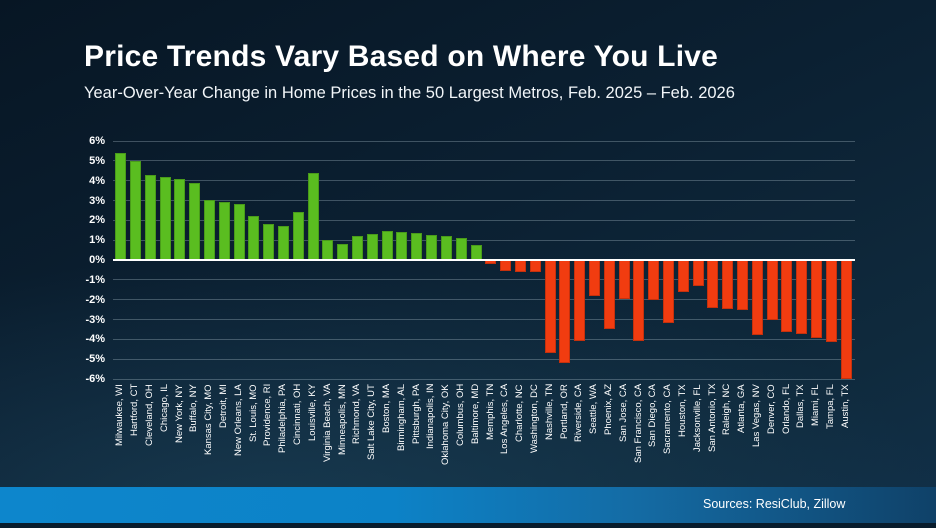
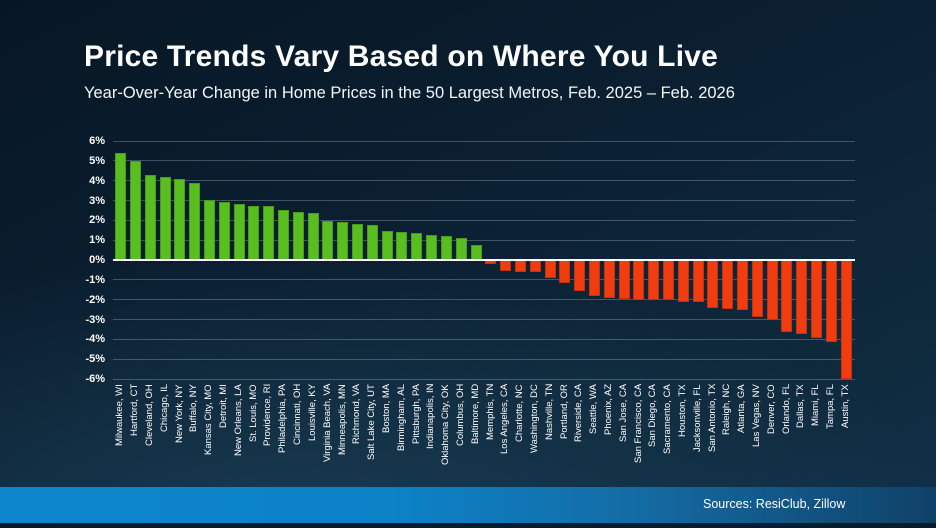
St. Louis, MO: 2.2% -> 2.7%
Providence, RI: 1.8% -> 2.7%
Philadelphia, PA: 1.7% -> 2.5%
Louisville, KY: 4.4% -> 2.4%
Virginia Beach, VA: 1.0% -> 1.9%
Minneapolis, MN: 0.8% -> 1.9%
Richmond, VA: 1.2% -> 1.8%
Salt Lake City, UT: 1.3% -> 1.8%
Nashville, TN: -4.7% -> -0.9%
Portland, OR: -5.2% -> -1.1%
Riverside, CA: -4.1% -> -1.6%
Phoenix, AZ: -3.5% -> -1.9%
San Francisco, CA: -4.1% -> -2.0%
Sacramento, CA: -3.2% -> -2.0%
Houston, TX: -1.6% -> -2.1%
Jacksonville, FL: -1.3% -> -2.1%
Las Vegas, NV: -3.8% -> -2.9%
